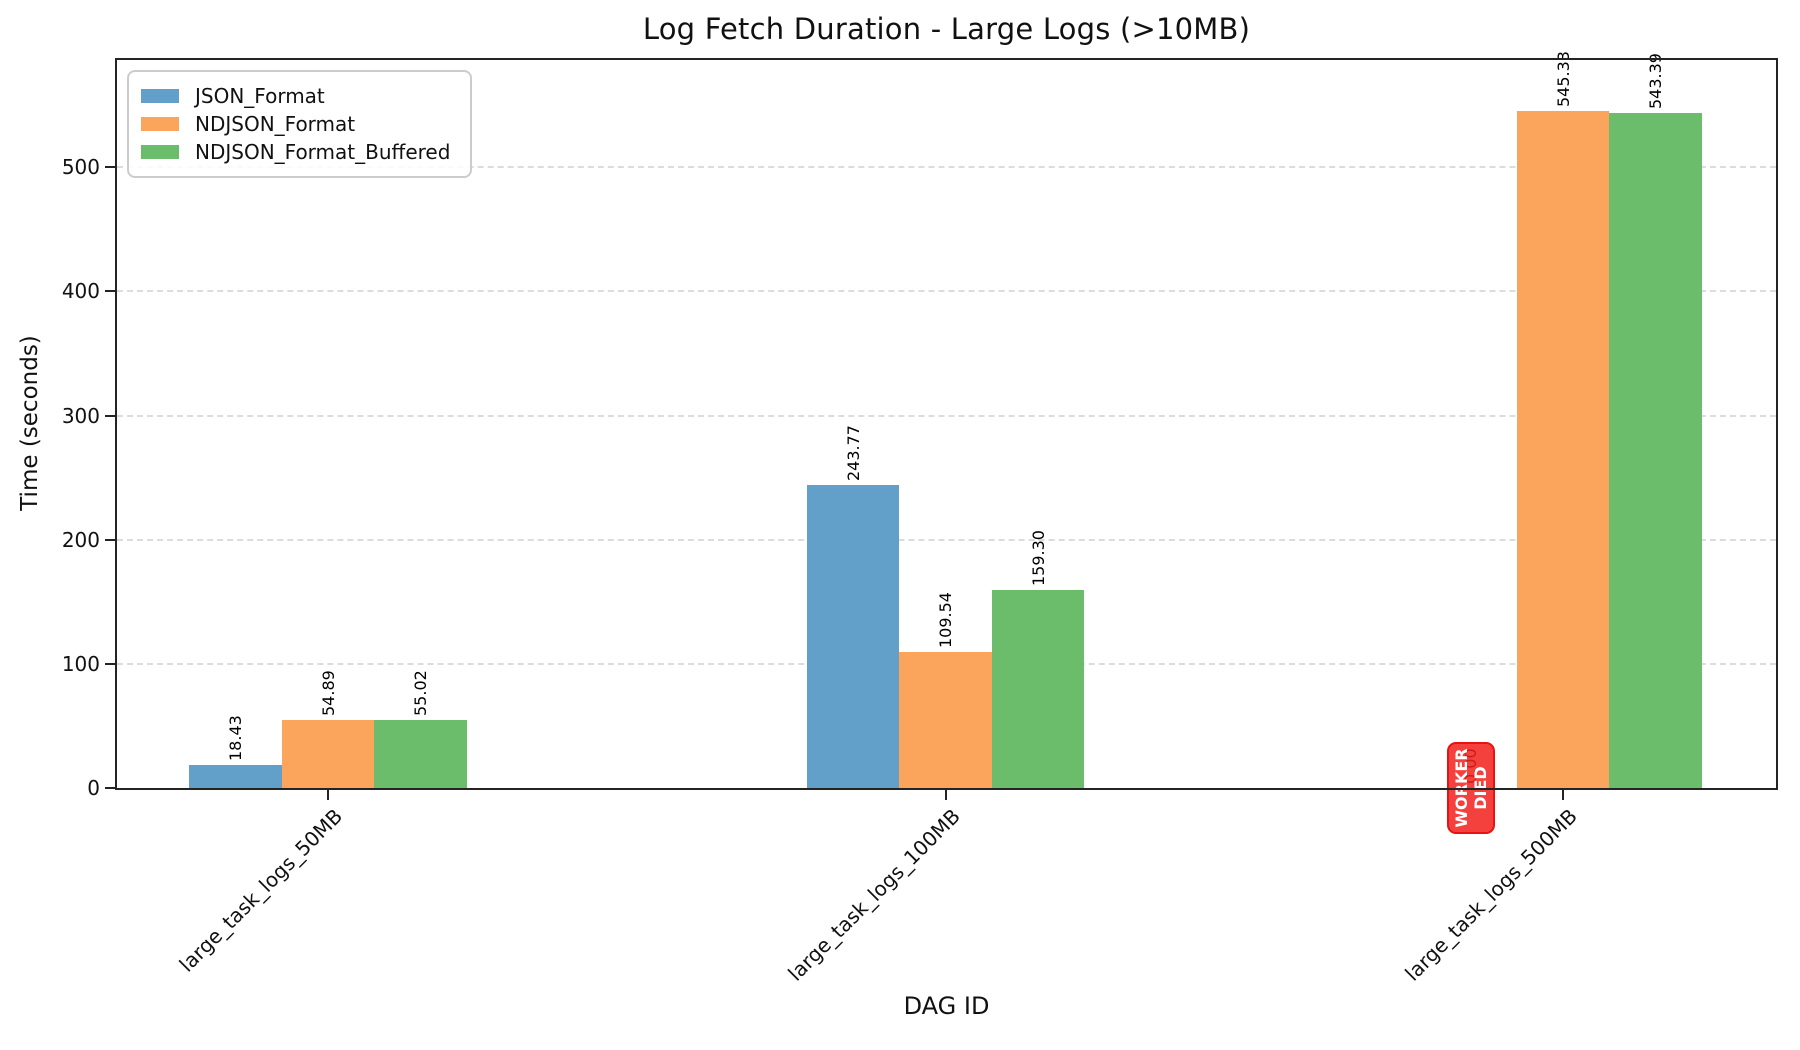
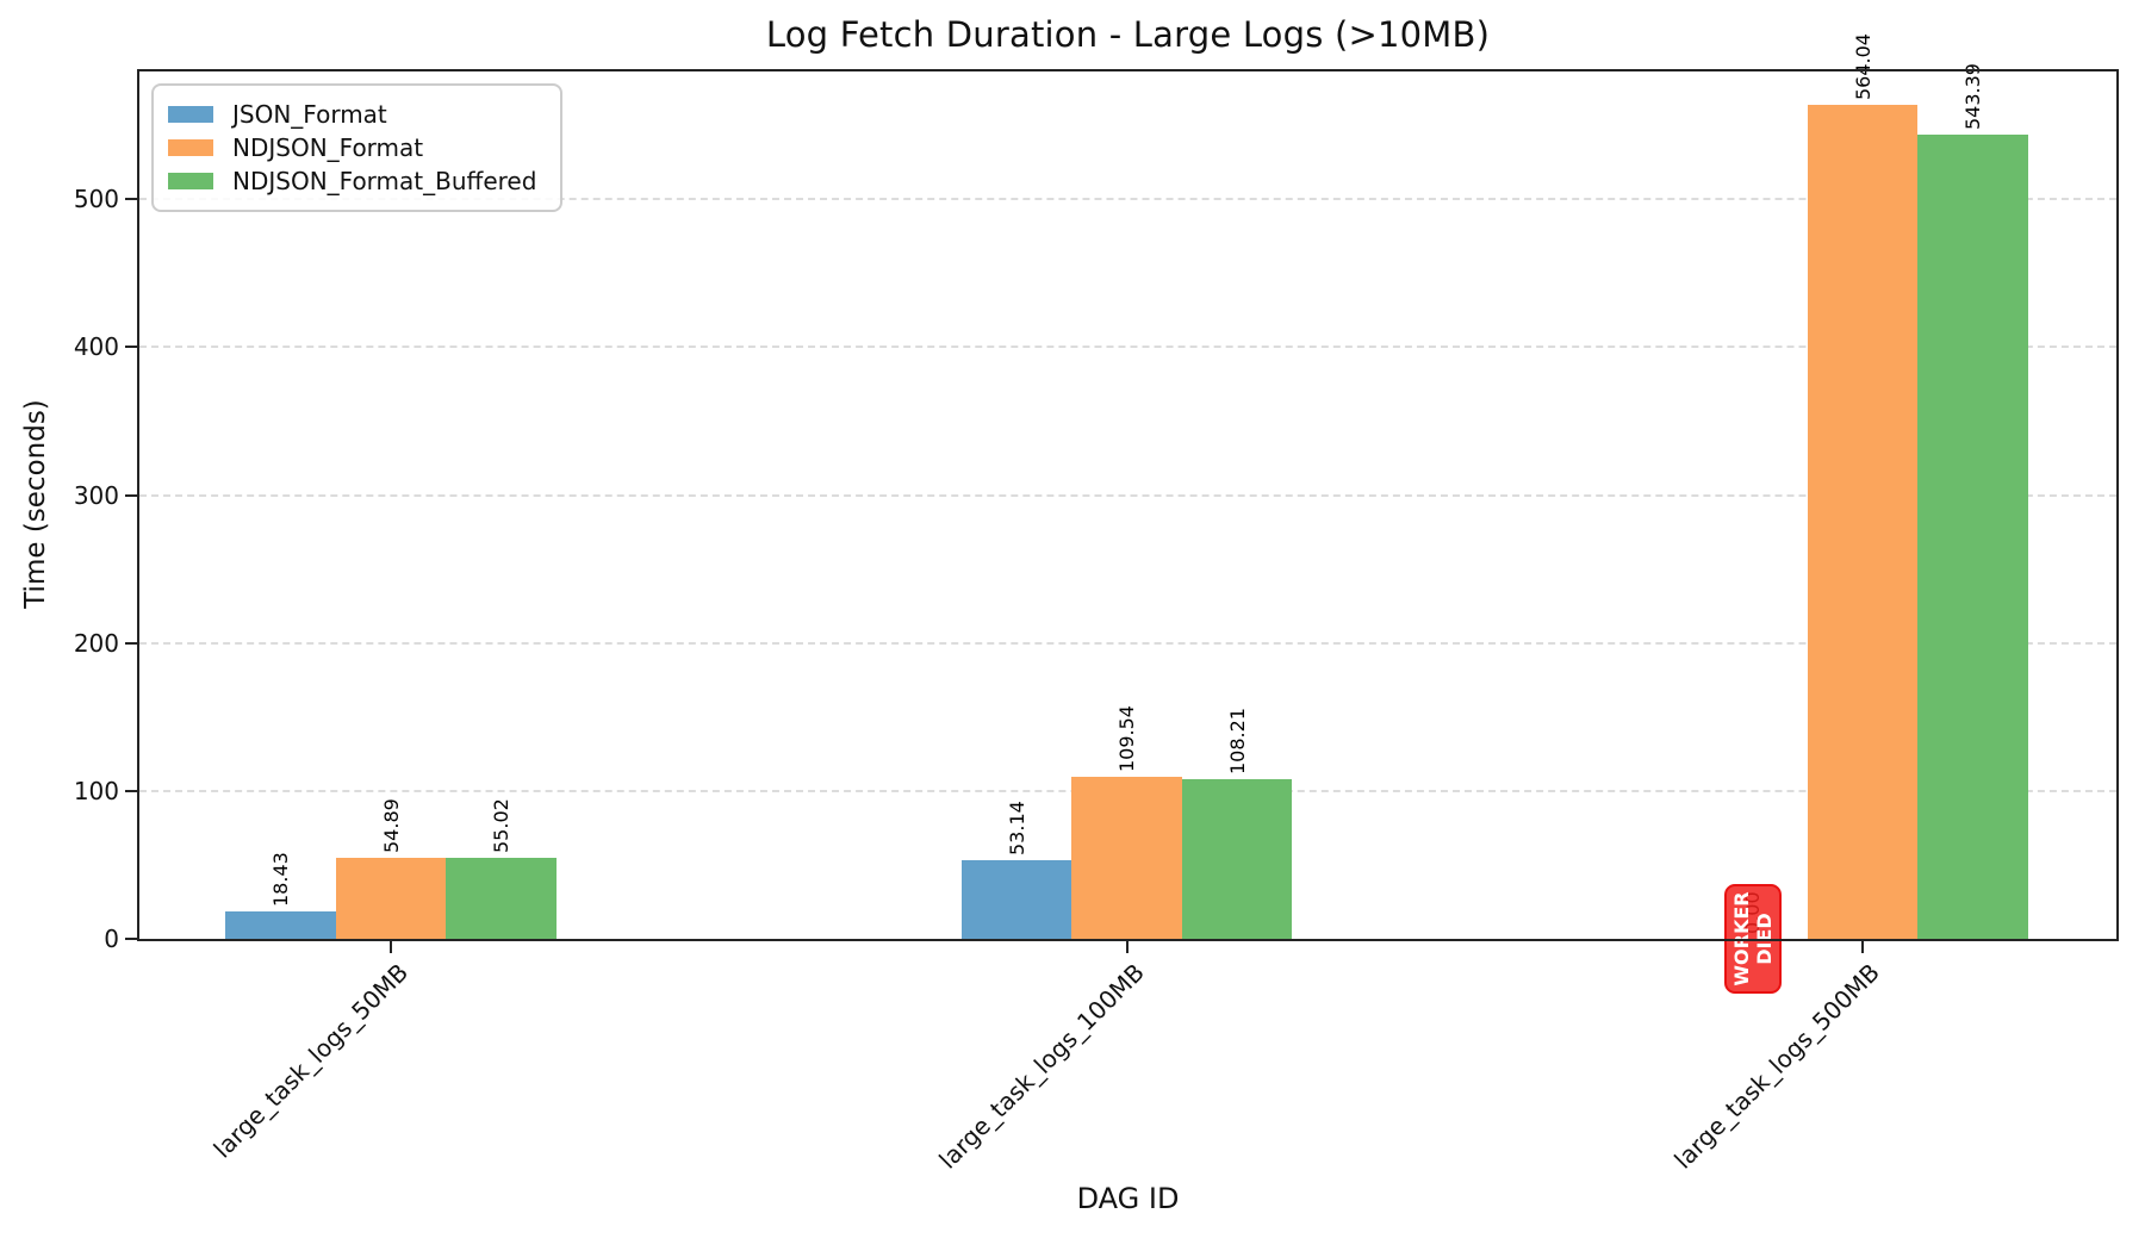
JSON_Format/large_task_logs_100MB: 243.77 -> 53.14
NDJSON_Format_Buffered/large_task_logs_100MB: 159.30 -> 108.21
NDJSON_Format/large_task_logs_500MB: 545.33 -> 564.04
